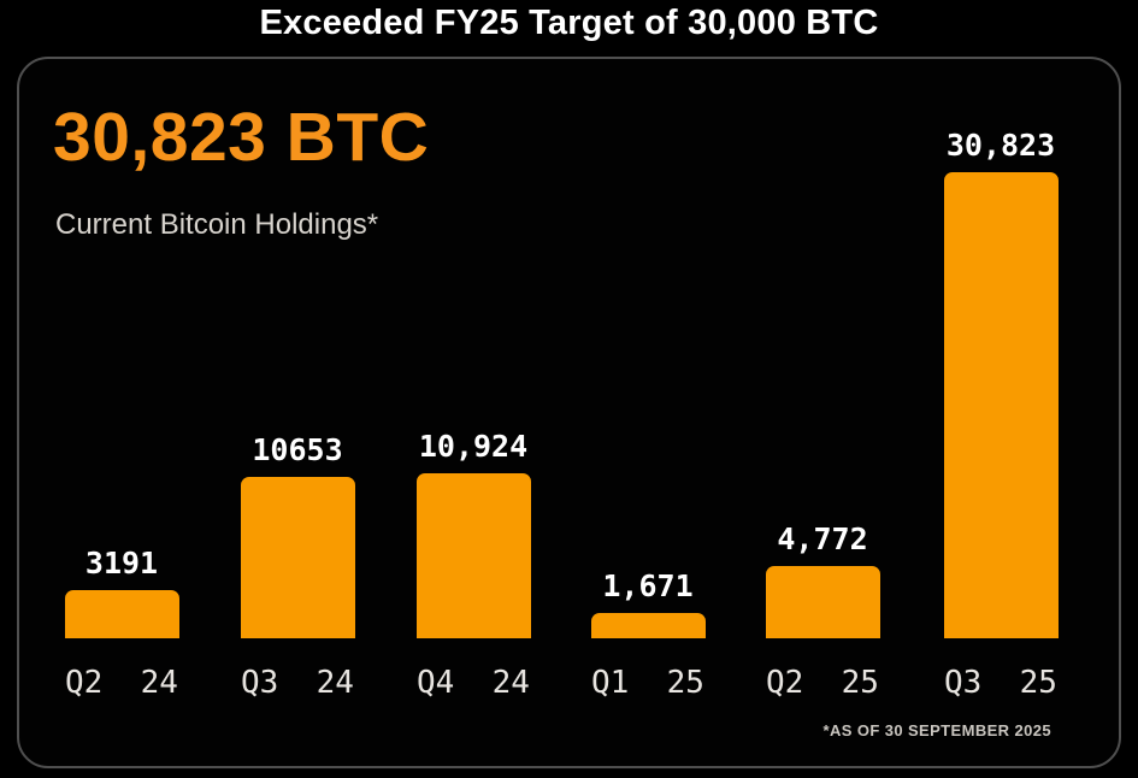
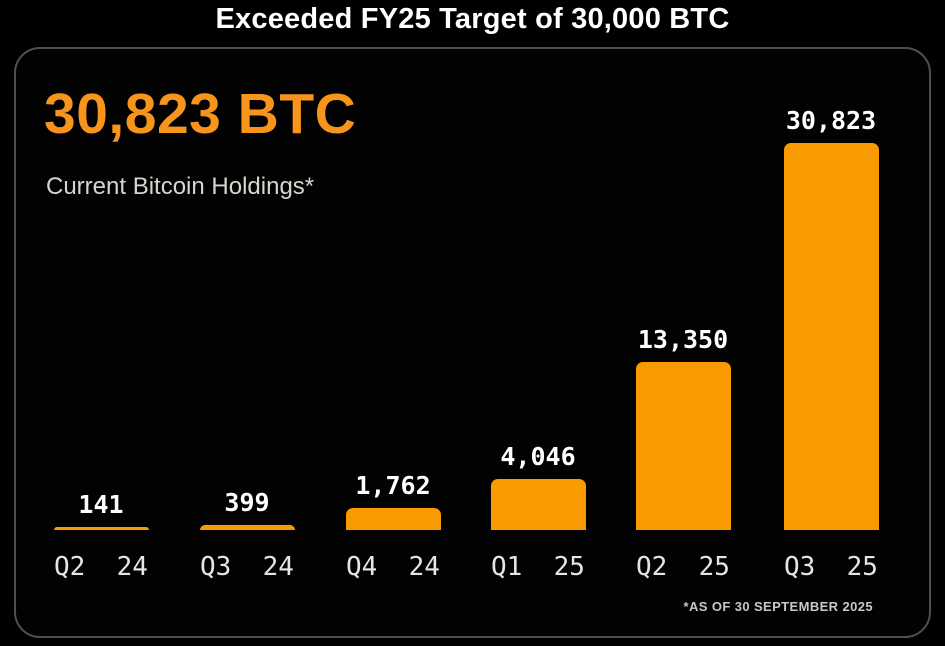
Q2 24: 3191 -> 141
Q3 24: 10653 -> 399
Q4 24: 10,924 -> 1,762
Q1 25: 1,671 -> 4,046
Q2 25: 4,772 -> 13,350
